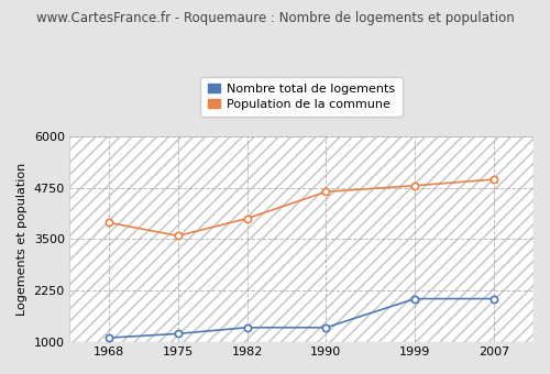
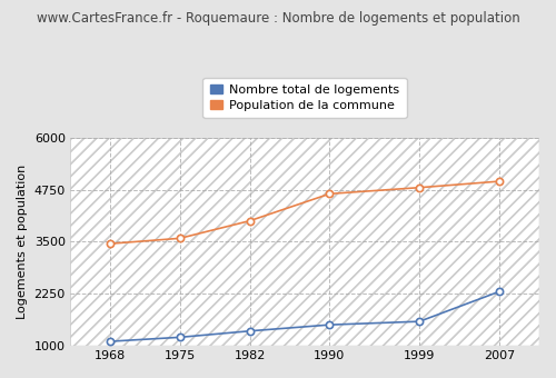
Population de la commune/1968: 3900 -> 3450
Nombre total de logements/1990: 1350 -> 1500
Nombre total de logements/1999: 2050 -> 1580
Nombre total de logements/2007: 2050 -> 2300
